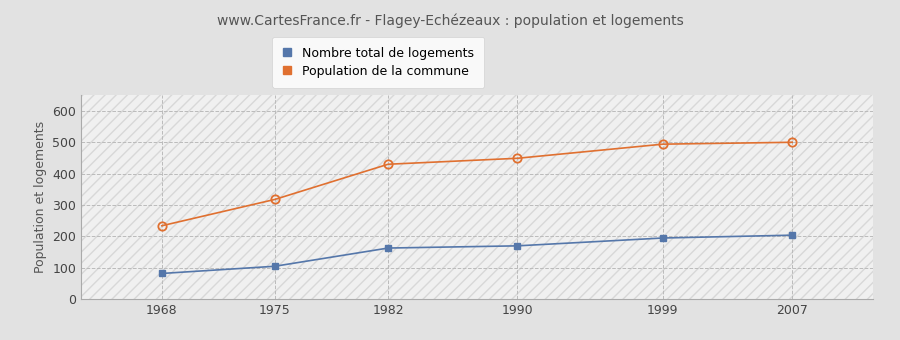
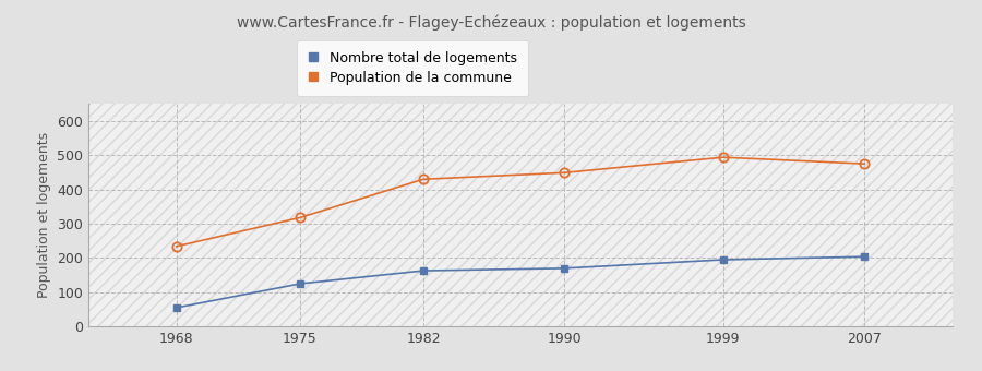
Nombre total de logements/1968: 82 -> 55
Nombre total de logements/1975: 105 -> 125
Population de la commune/2007: 500 -> 475
